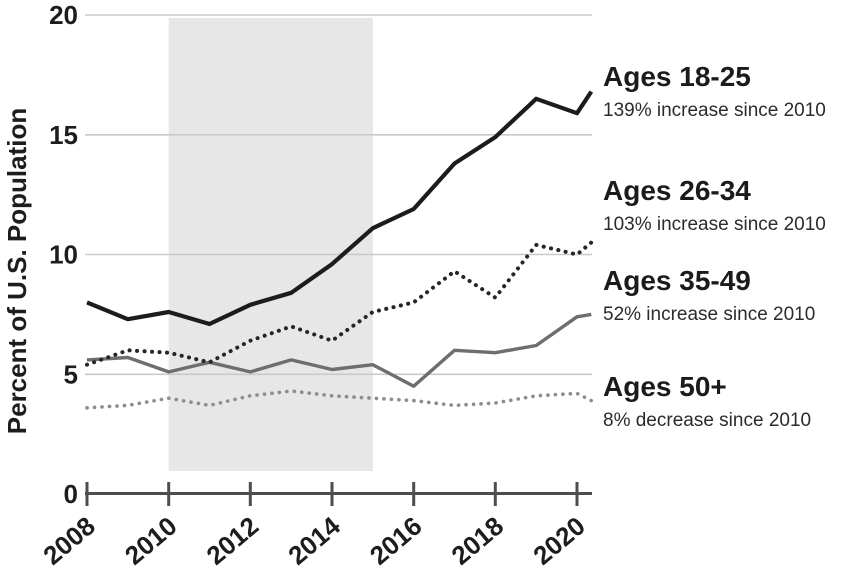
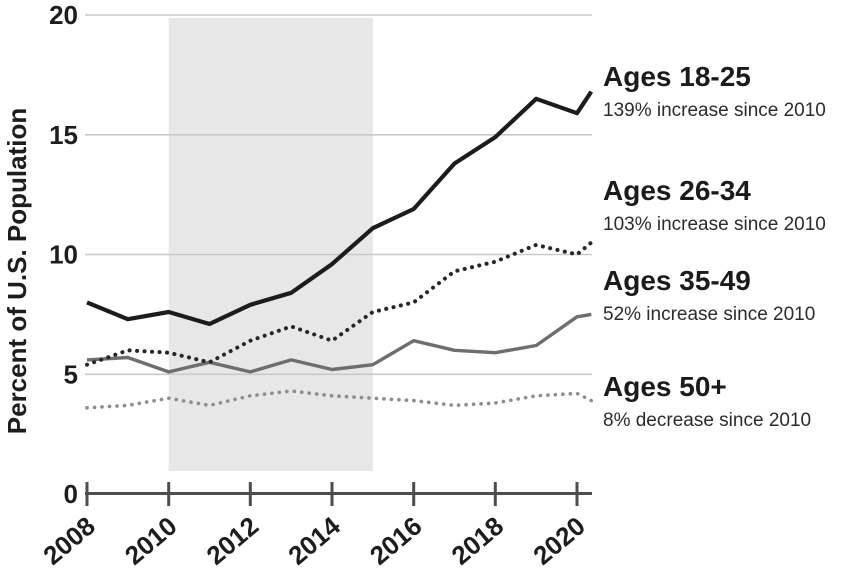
Ages 35-49/2016: 4.5 -> 6.4
Ages 26-34/2018: 8.2 -> 9.7
